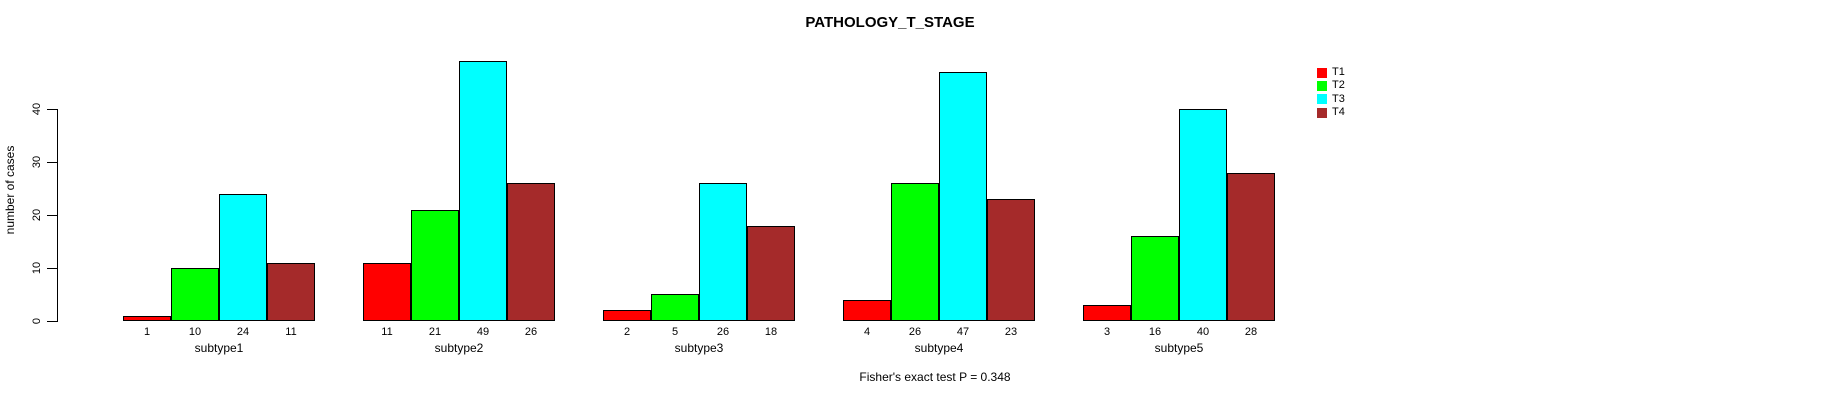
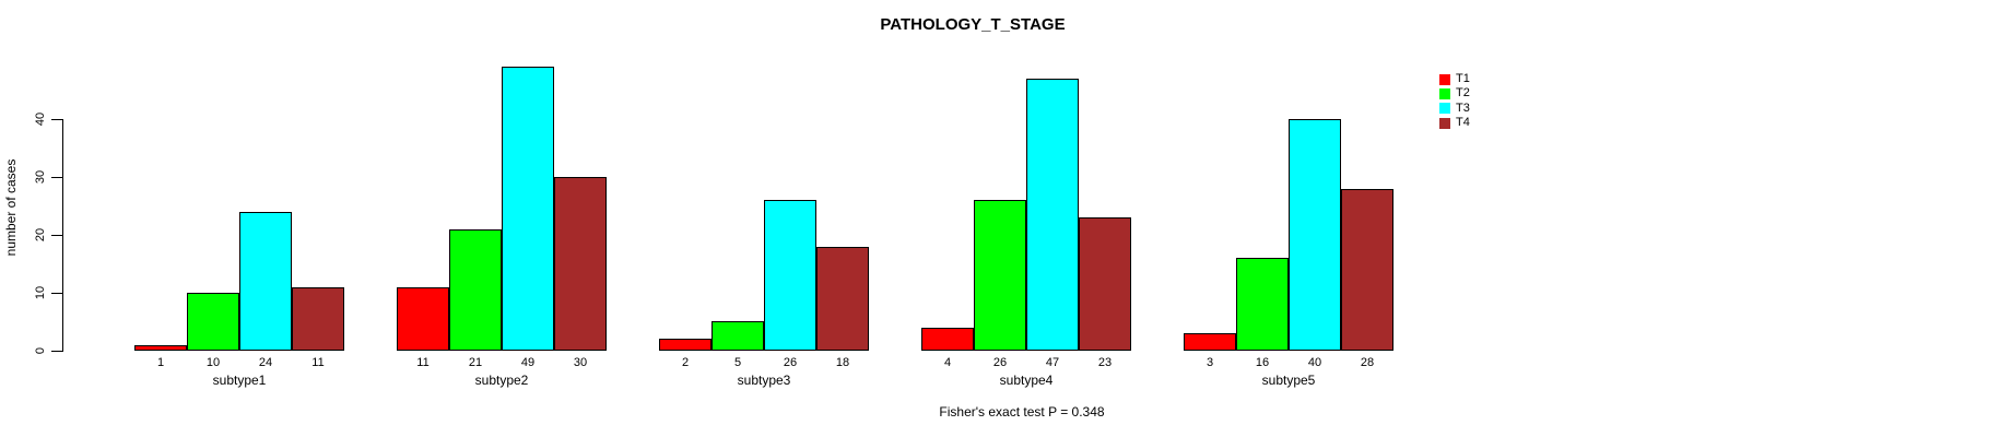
T4/subtype2: 26 -> 30
